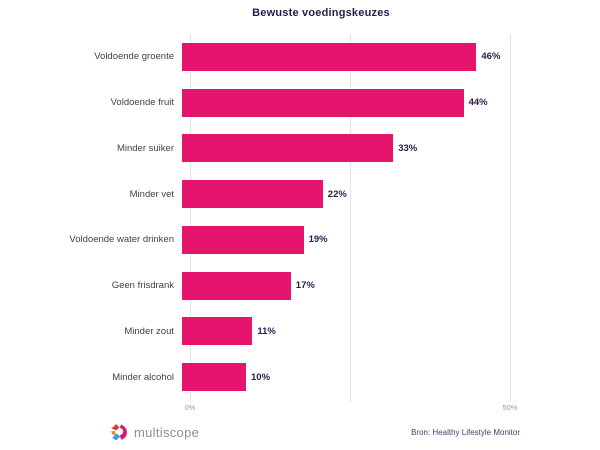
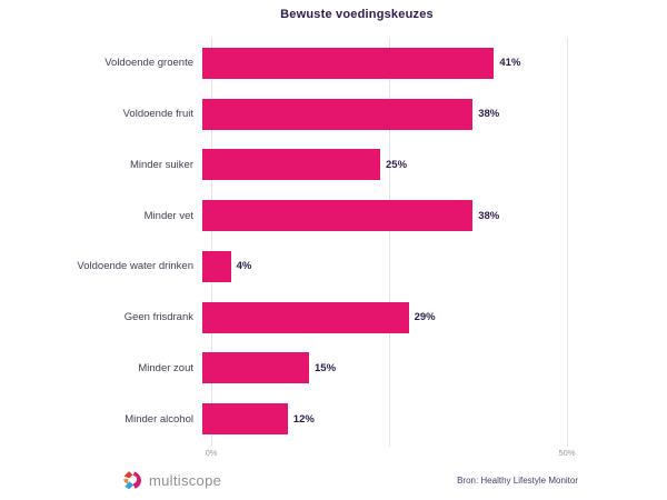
Voldoende groente: 46% -> 41%
Voldoende fruit: 44% -> 38%
Minder suiker: 33% -> 25%
Minder vet: 22% -> 38%
Voldoende water drinken: 19% -> 4%
Geen frisdrank: 17% -> 29%
Minder zout: 11% -> 15%
Minder alcohol: 10% -> 12%
